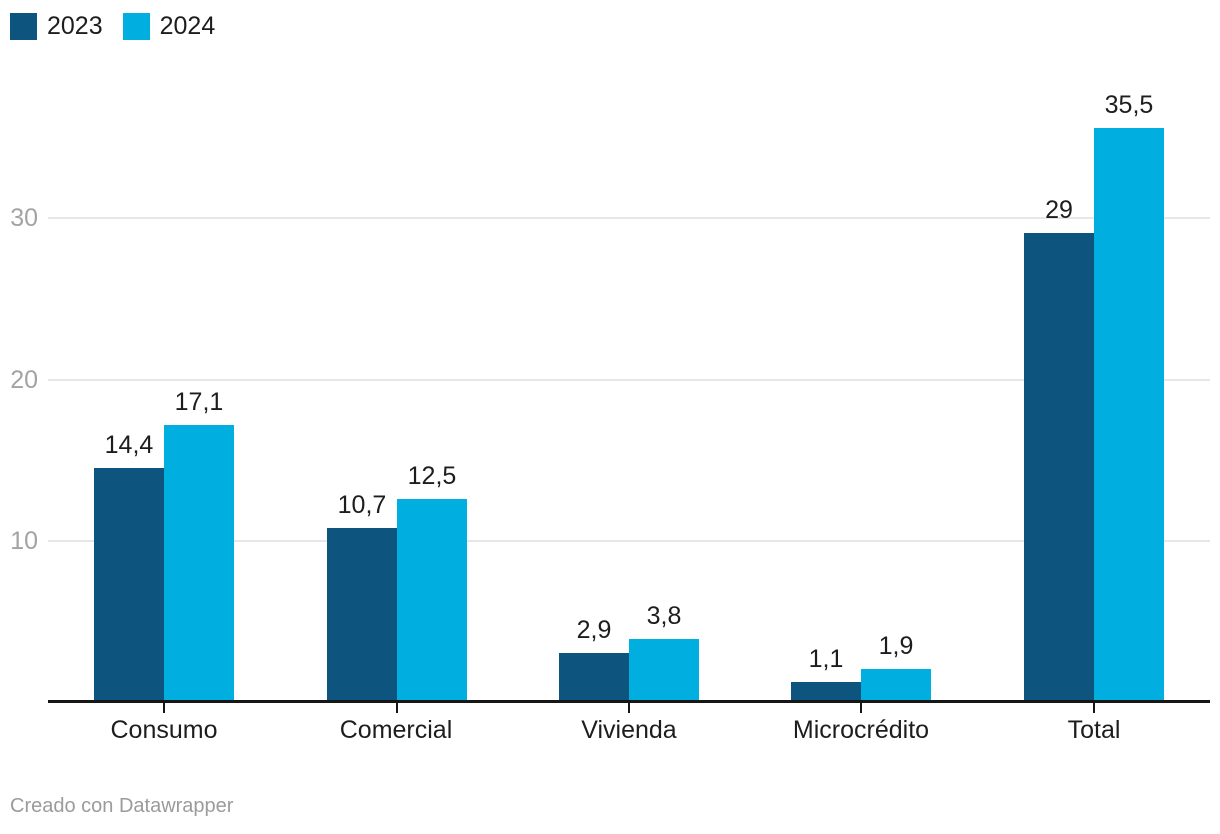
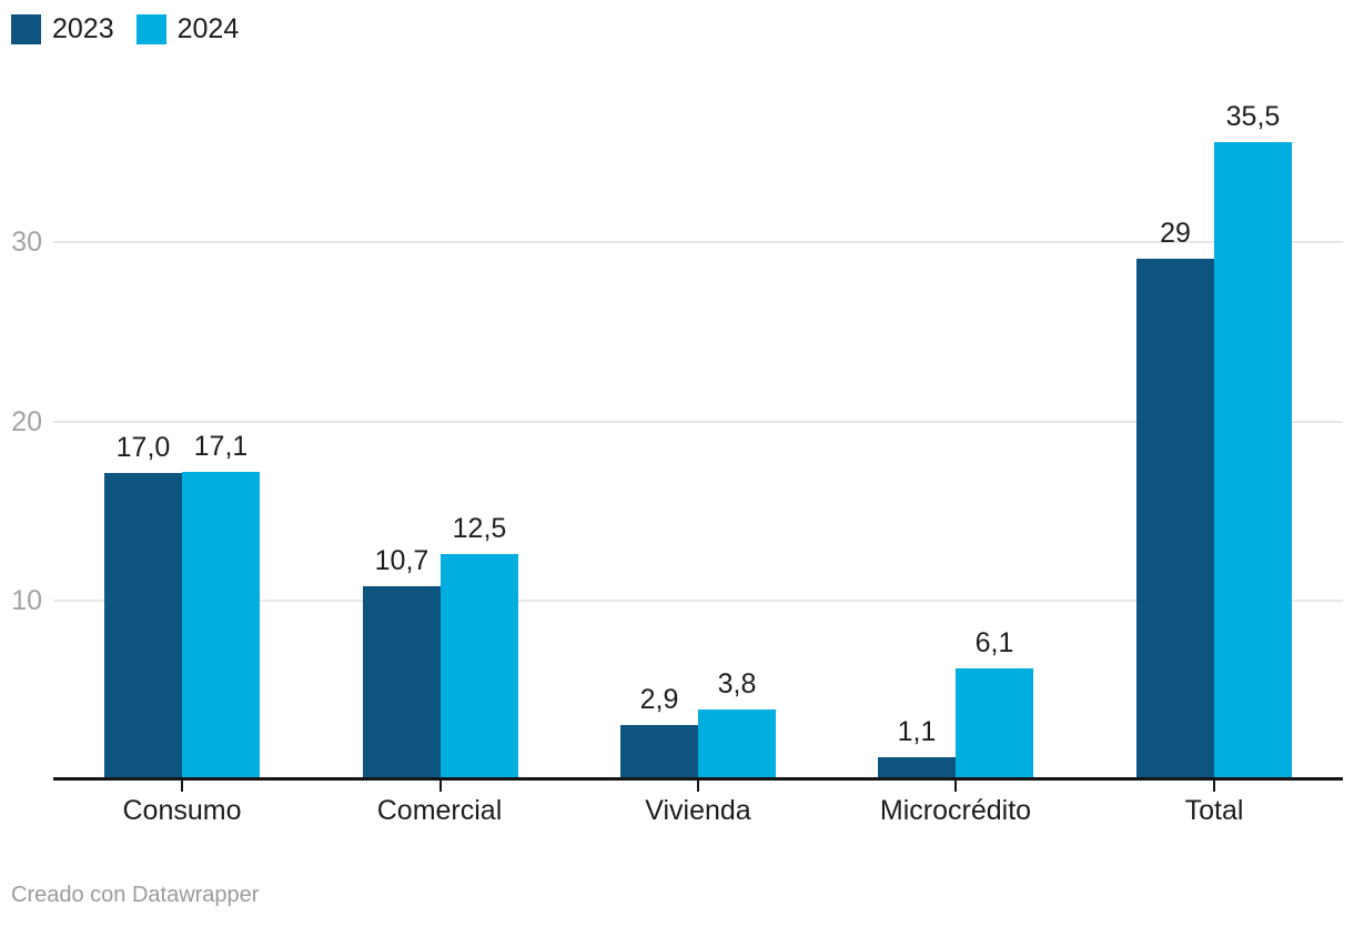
2023/Consumo: 14,4 -> 17,0
2024/Microcrédito: 1,9 -> 6,1
